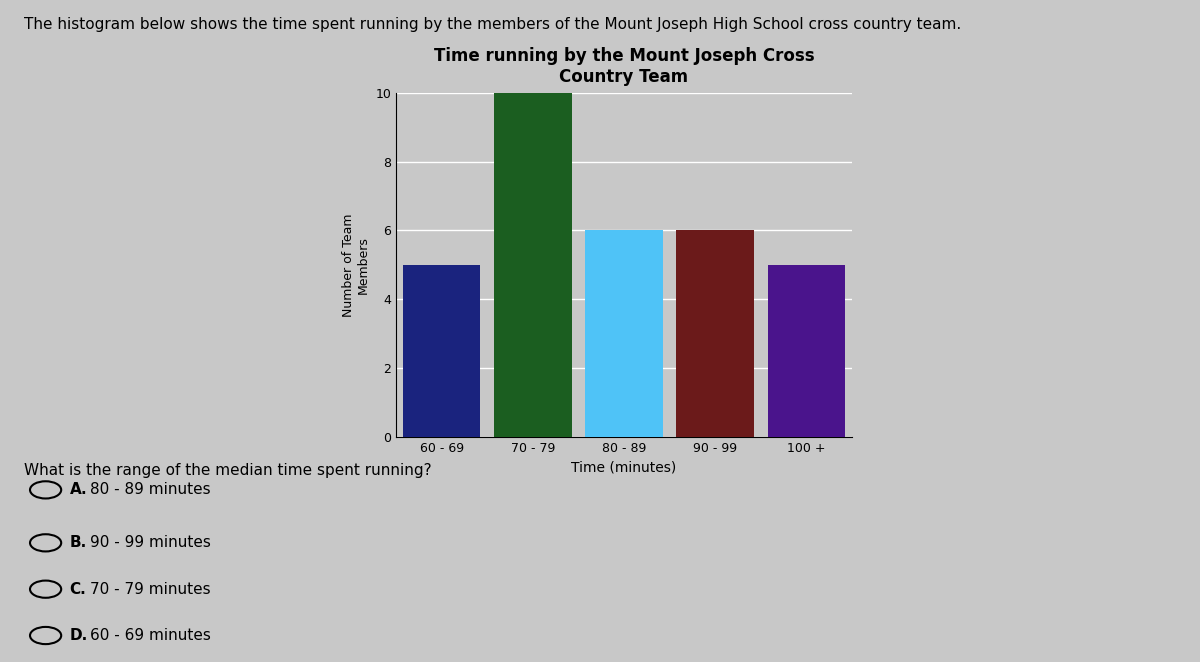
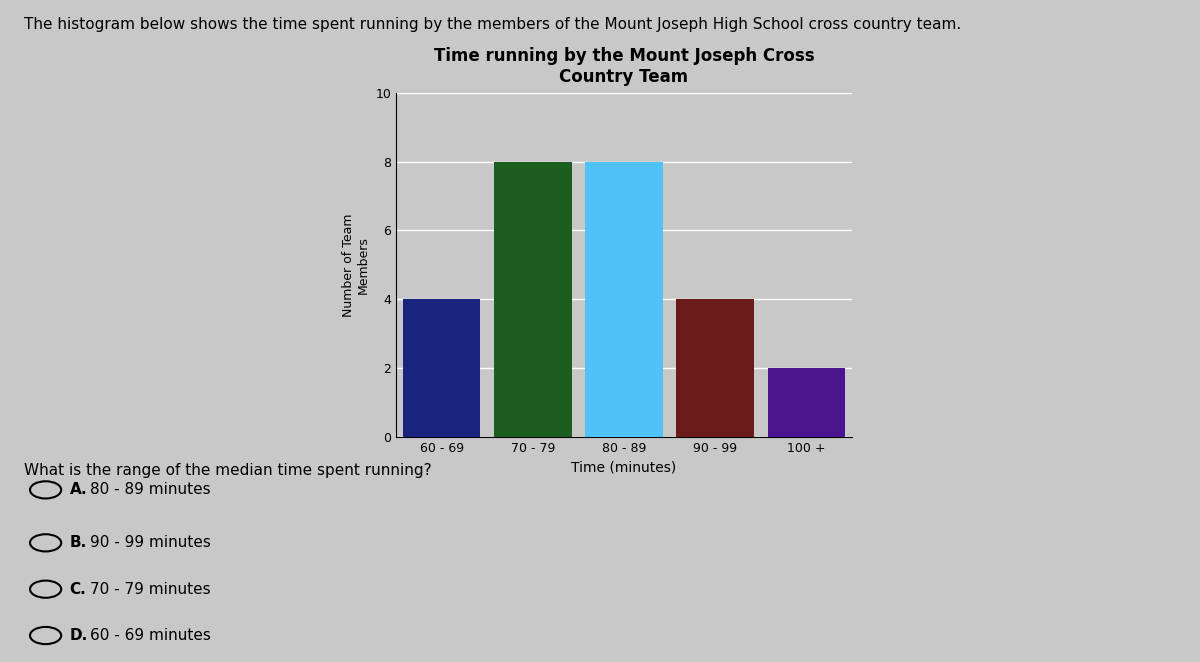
60 - 69: 5 -> 4
70 - 79: 10 -> 8
80 - 89: 6 -> 8
90 - 99: 6 -> 4
100 +: 5 -> 2
